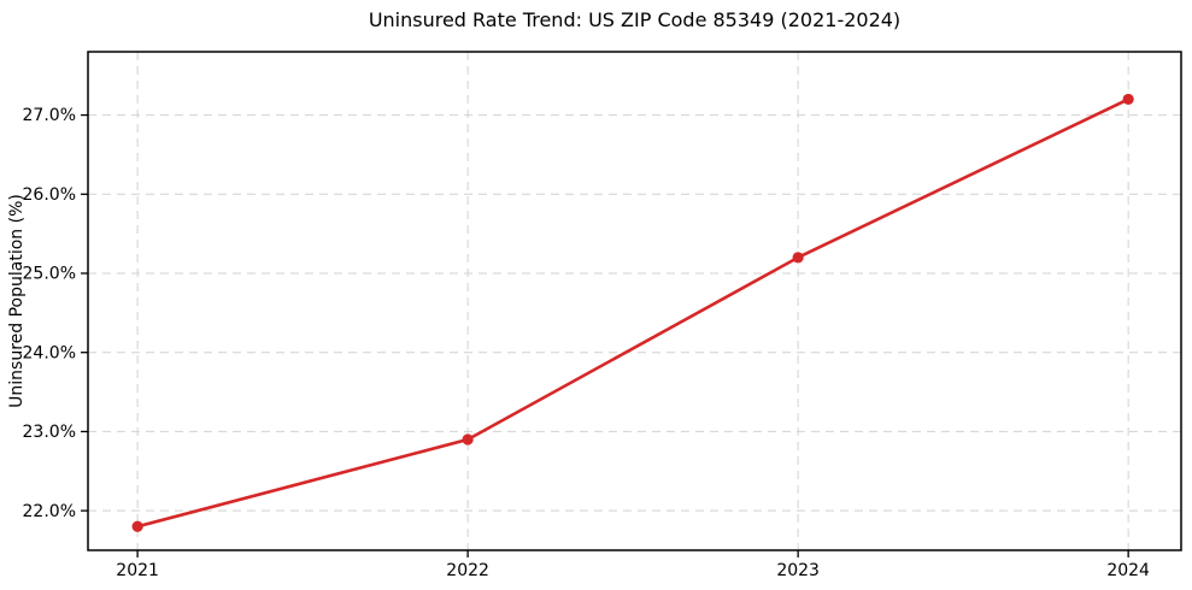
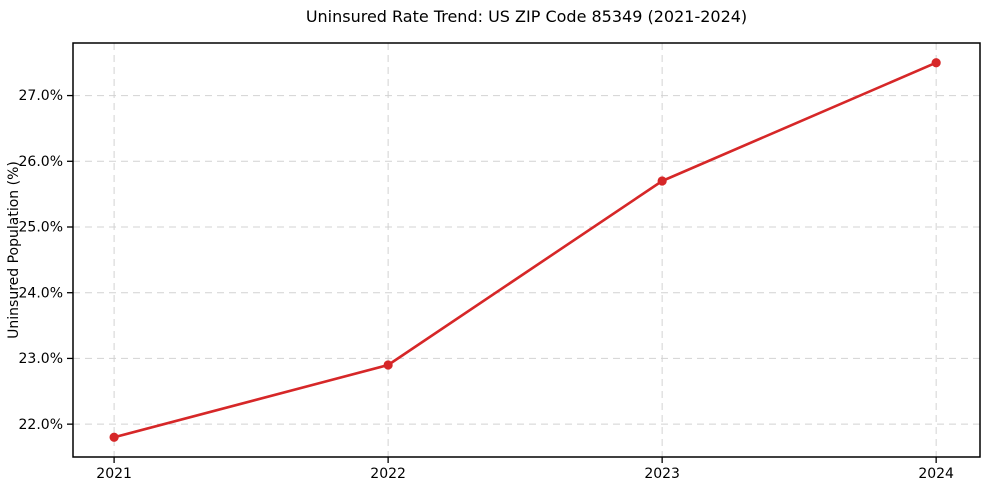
2023: 25.2% -> 25.7%
2024: 27.2% -> 27.5%
